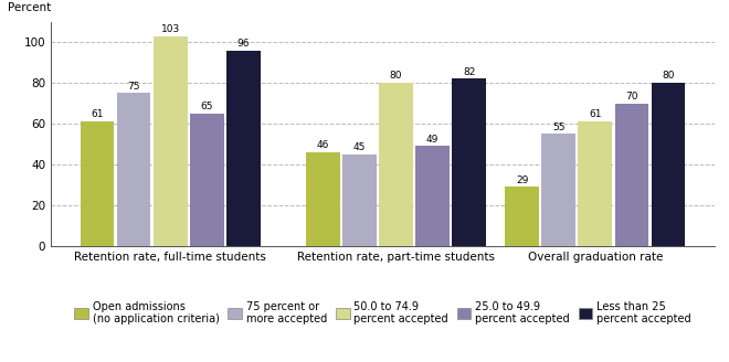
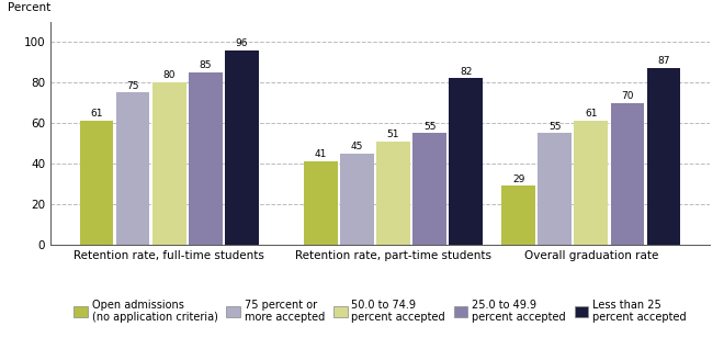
50.0 to 74.9 percent accepted/Retention rate, full-time students: 103 -> 80
25.0 to 49.9 percent accepted/Retention rate, full-time students: 65 -> 85
Open admissions (no application criteria)/Retention rate, part-time students: 46 -> 41
50.0 to 74.9 percent accepted/Retention rate, part-time students: 80 -> 51
25.0 to 49.9 percent accepted/Retention rate, part-time students: 49 -> 55
Less than 25 percent accepted/Overall graduation rate: 80 -> 87
